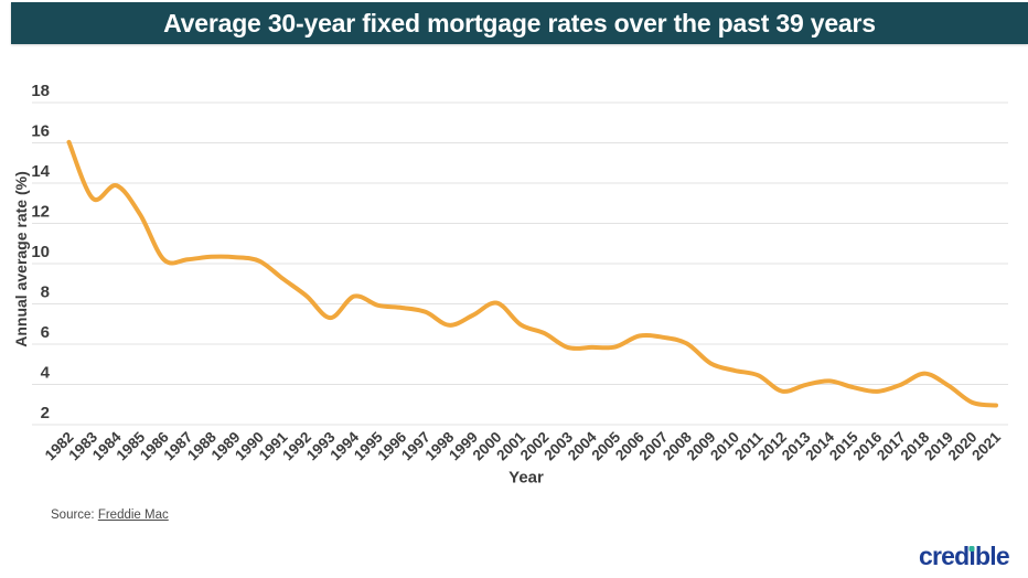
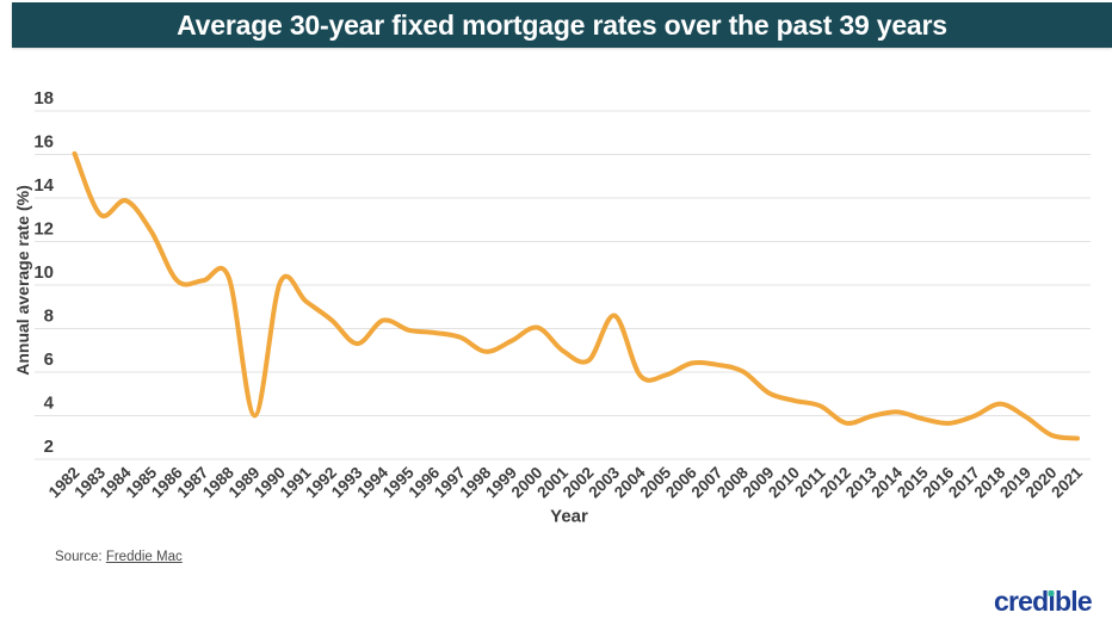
1989: 10.3 -> 4.0
2003: 5.8 -> 8.6
